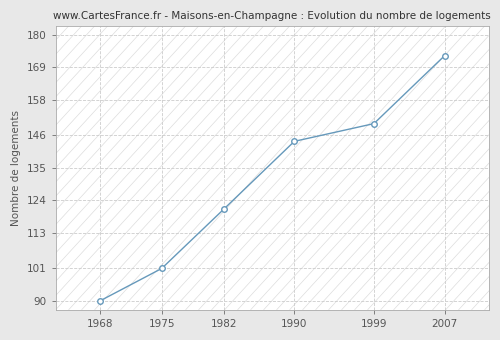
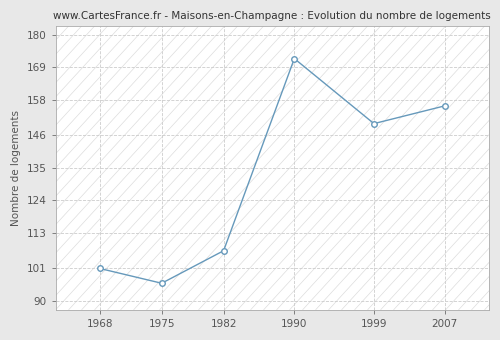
1968: 90 -> 101
1975: 101 -> 96
1982: 121 -> 107
1990: 144 -> 172
2007: 173 -> 156
